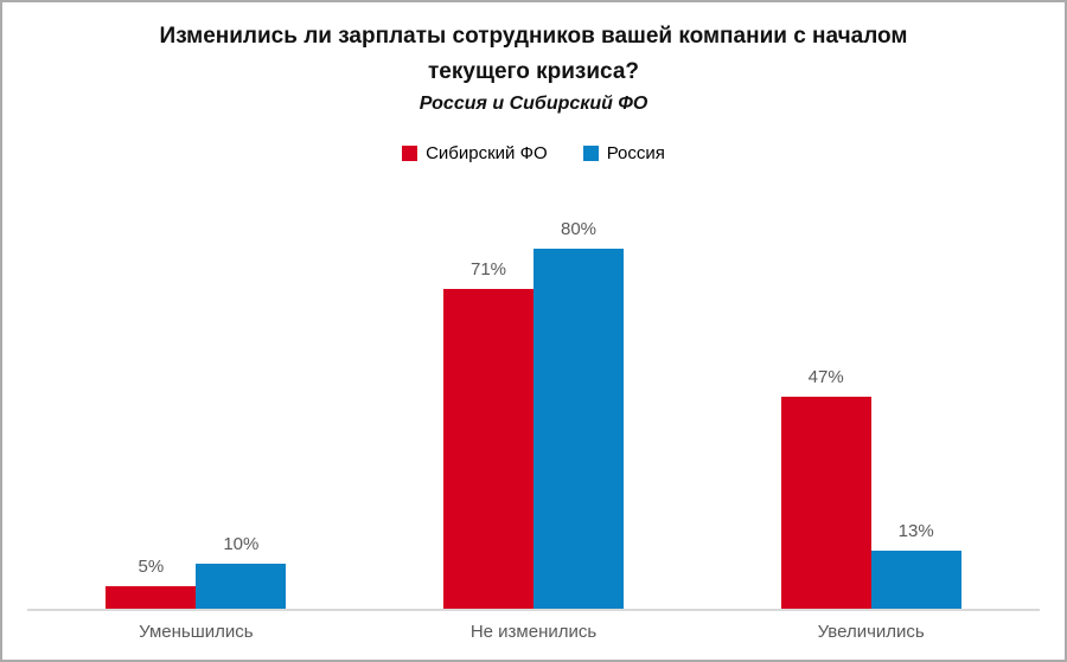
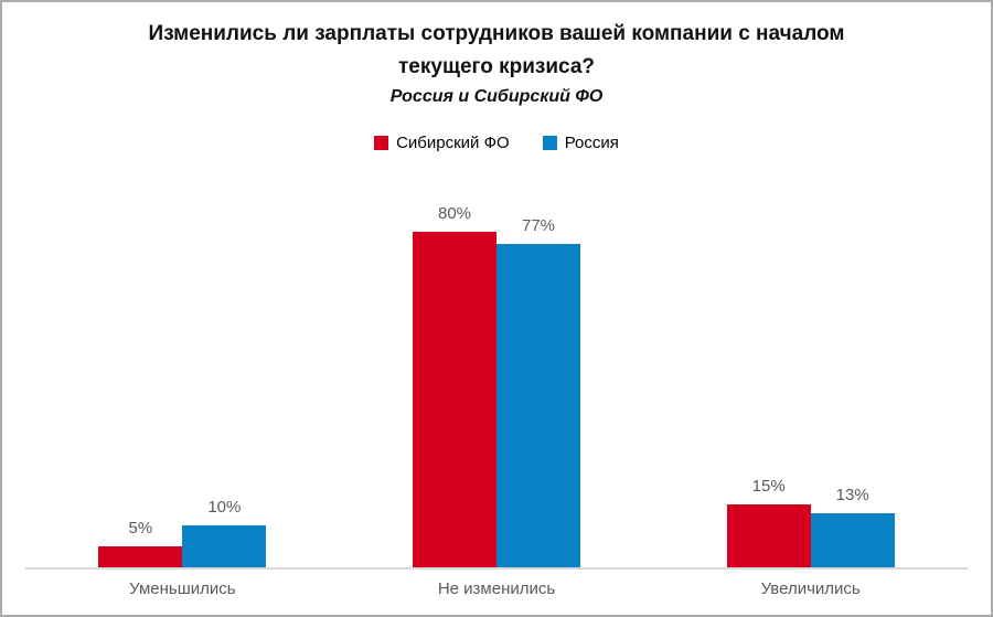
Сибирский ФО/Не изменились: 71% -> 80%
Россия/Не изменились: 80% -> 77%
Сибирский ФО/Увеличились: 47% -> 15%
